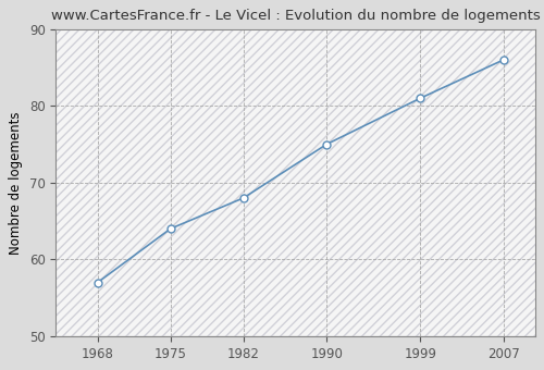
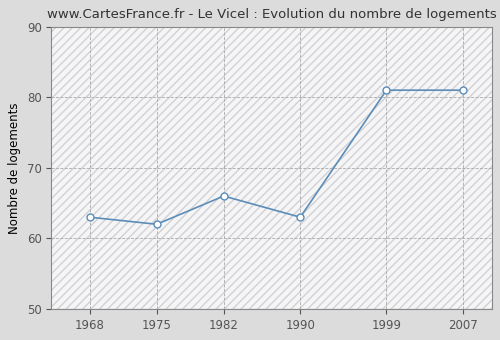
1968: 57 -> 63
1975: 64 -> 62
1982: 68 -> 66
1990: 75 -> 63
2007: 86 -> 81
